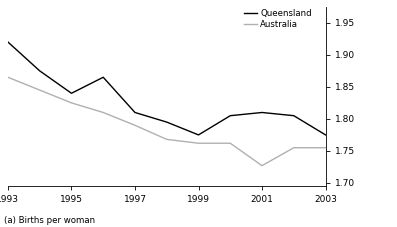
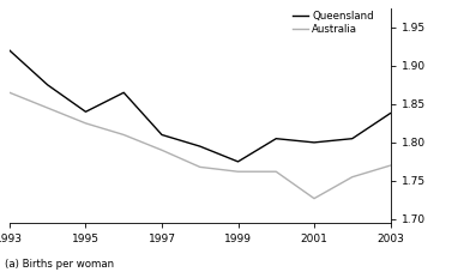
Queensland/2001: 1.810 -> 1.800
Queensland/2003: 1.775 -> 1.838
Australia/2003: 1.755 -> 1.770
